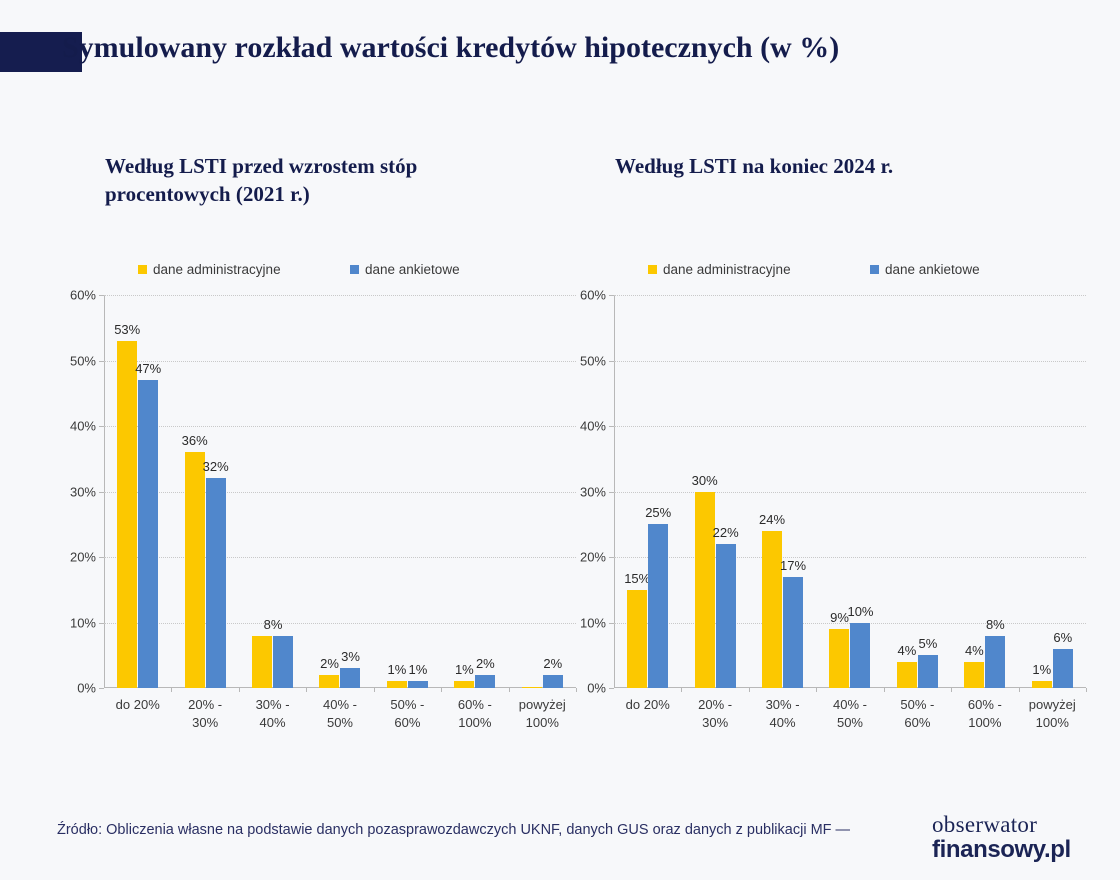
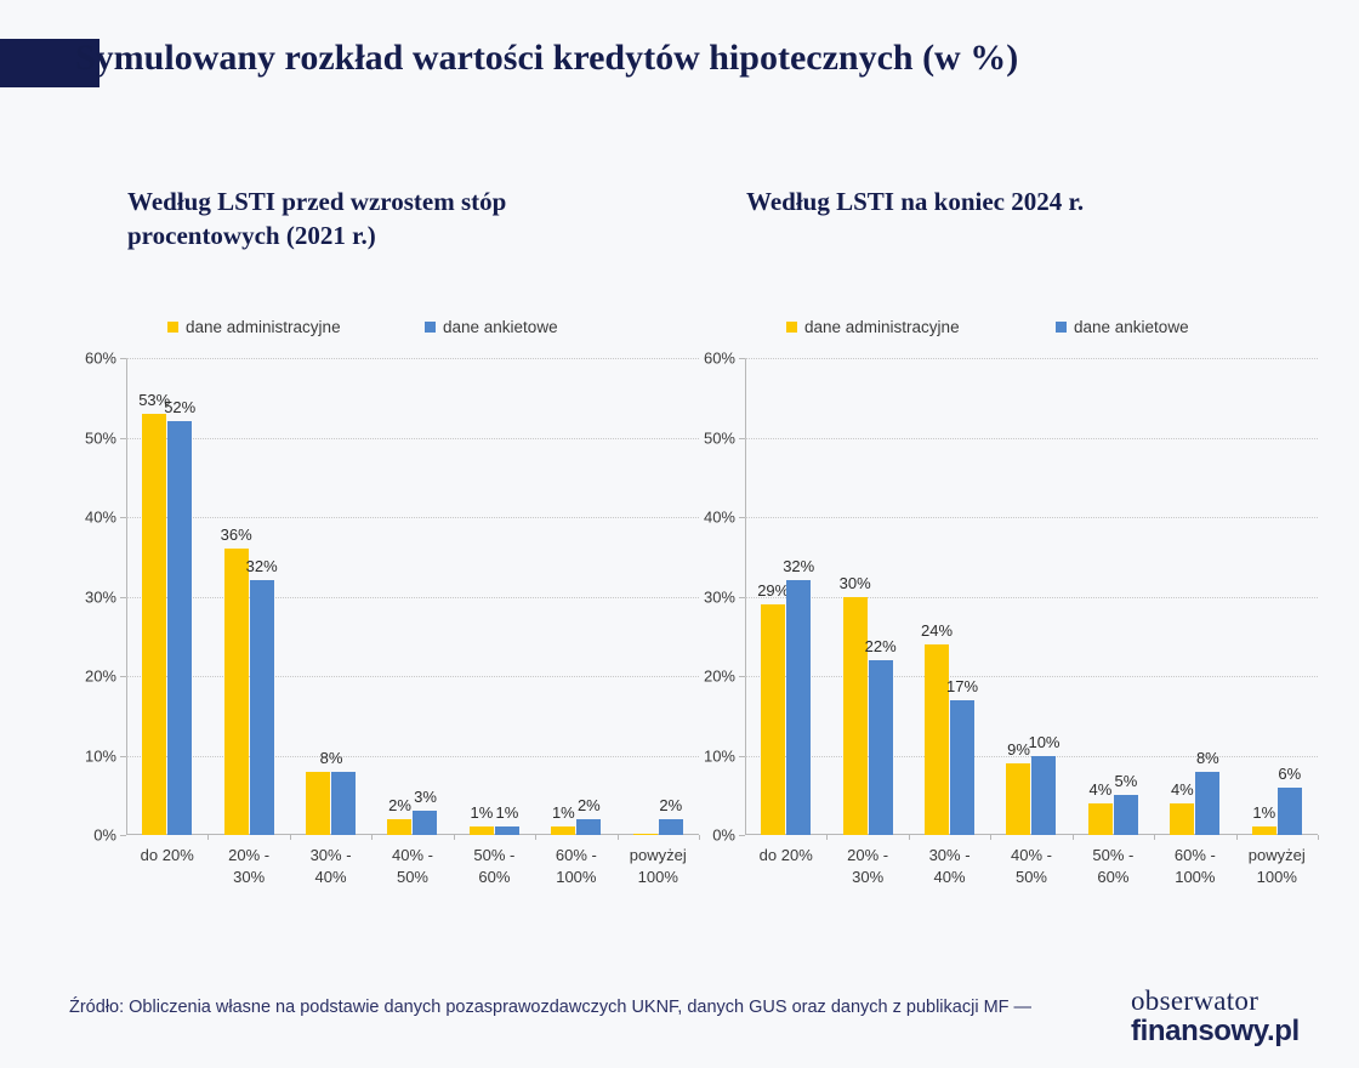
Według LSTI przed wzrostem stóp procentowych (2021 r.)/dane ankietowe/do 20%: 47% -> 52%
Według LSTI na koniec 2024 r./dane administracyjne/do 20%: 15% -> 29%
Według LSTI na koniec 2024 r./dane ankietowe/do 20%: 25% -> 32%
